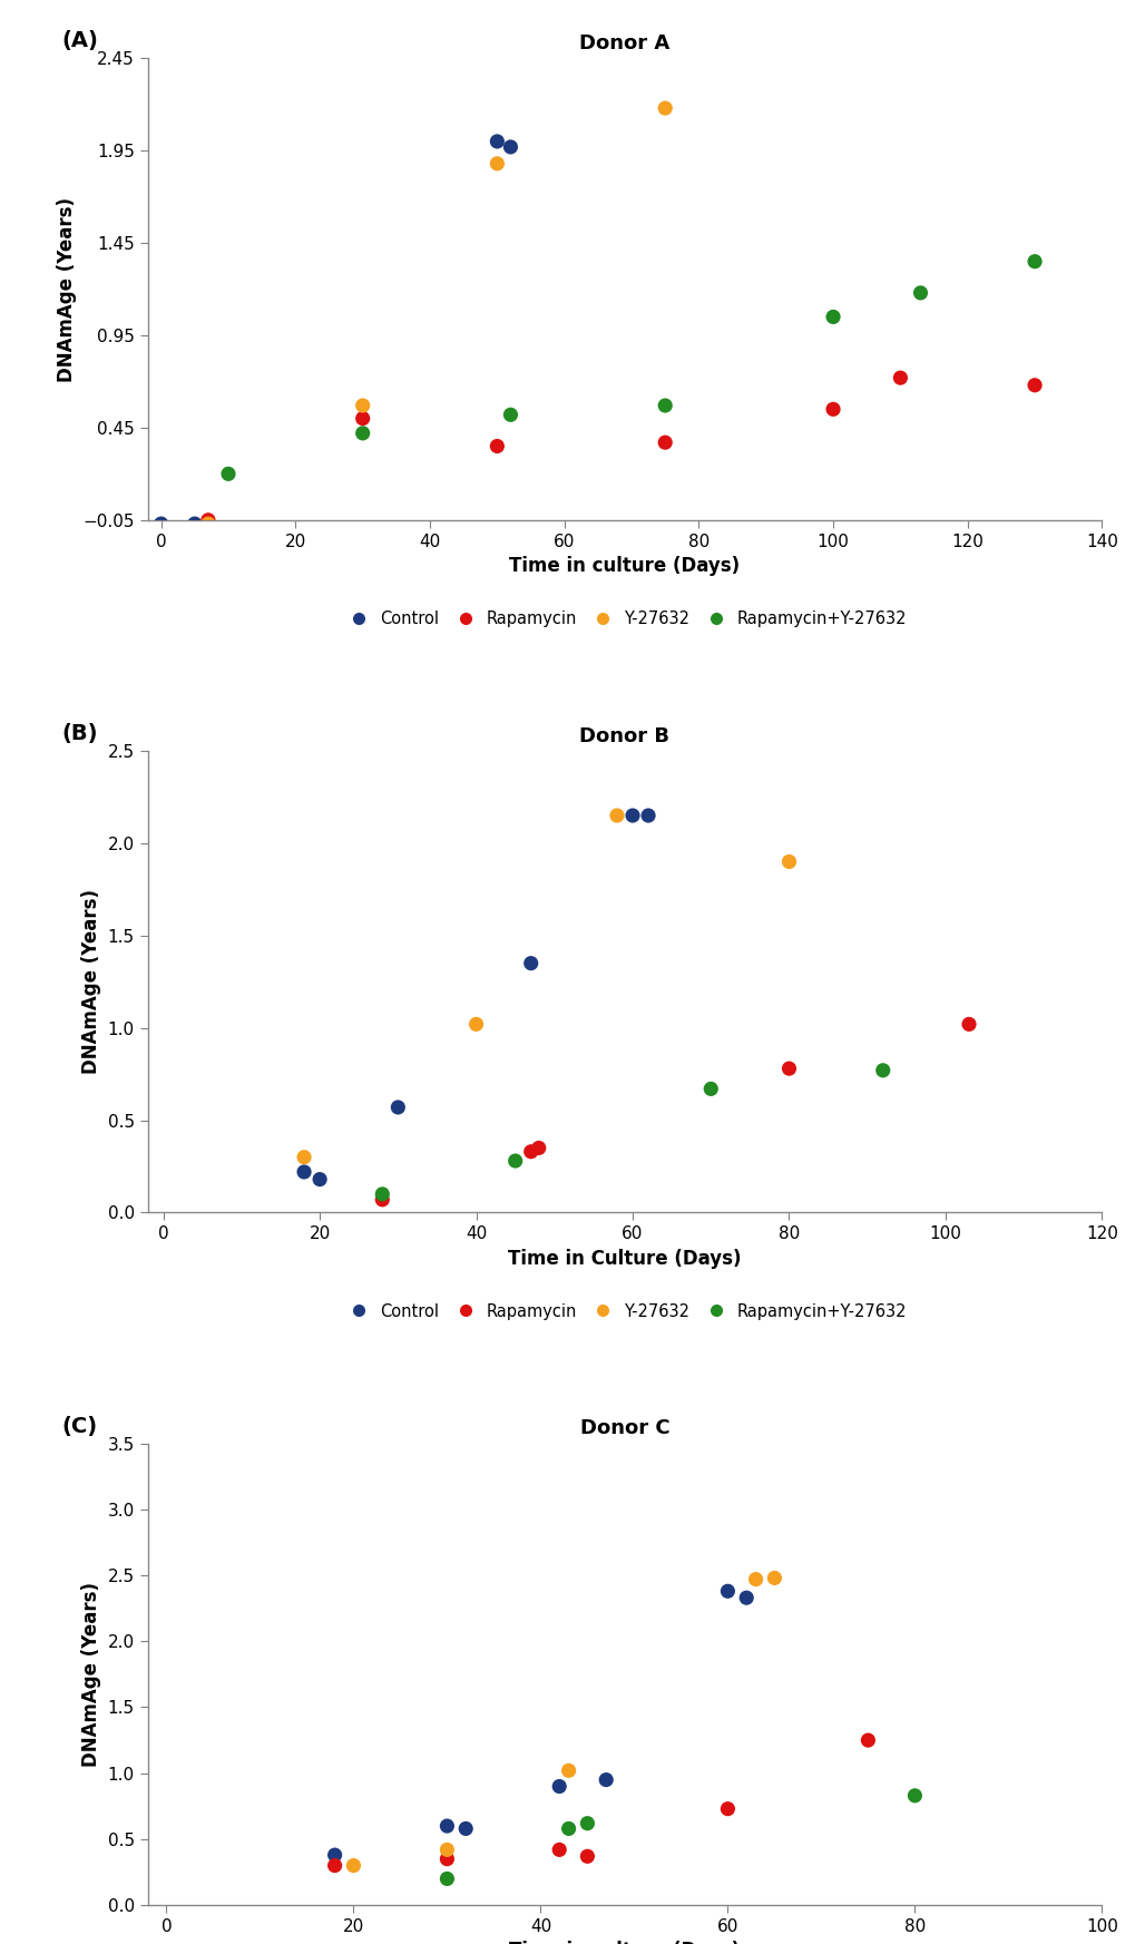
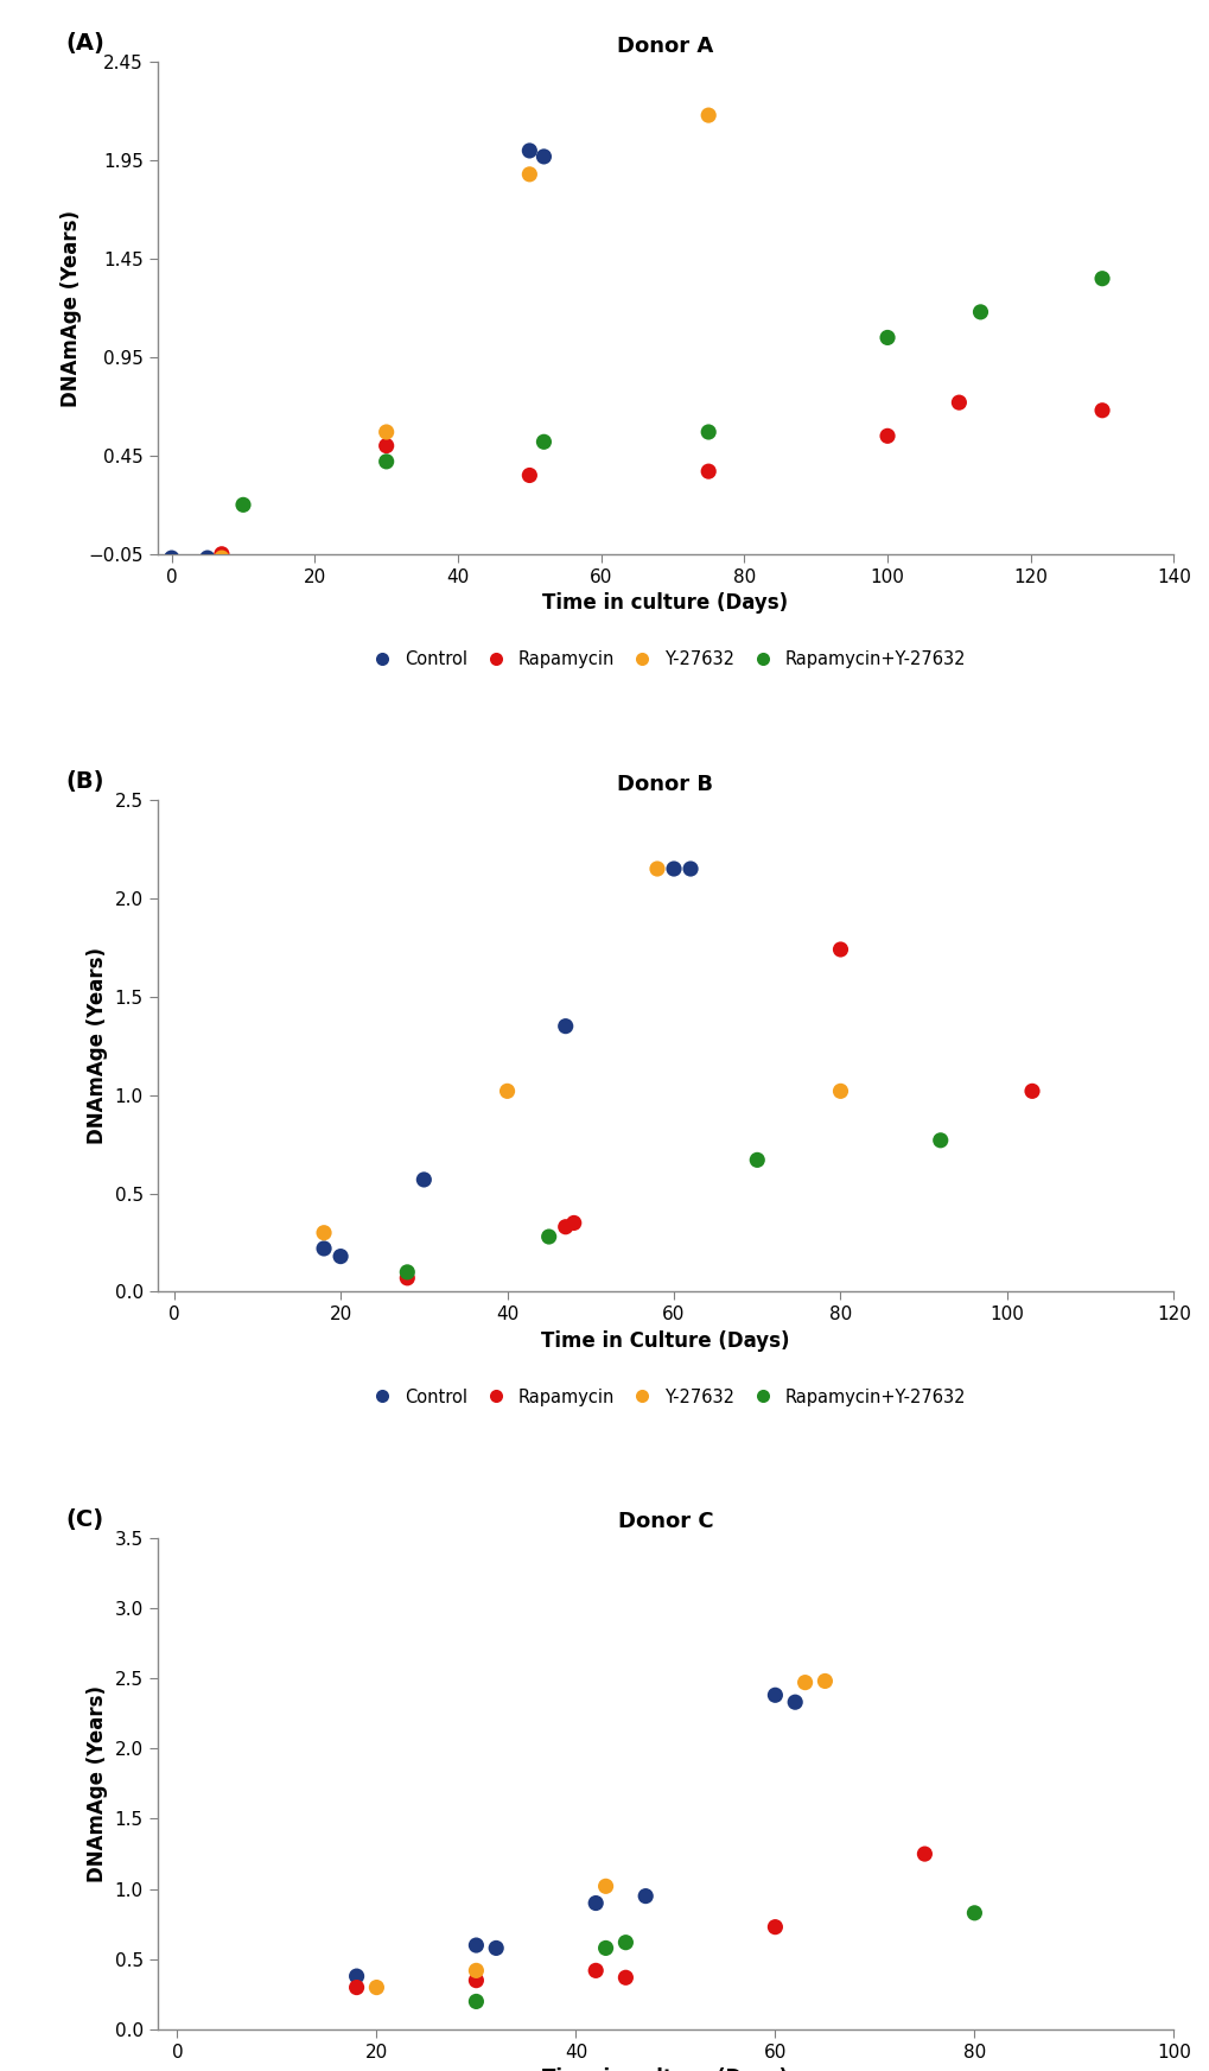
Donor B/Rapamycin/80: 0.78 -> 1.74
Donor B/Y-27632/80: 1.90 -> 1.02
